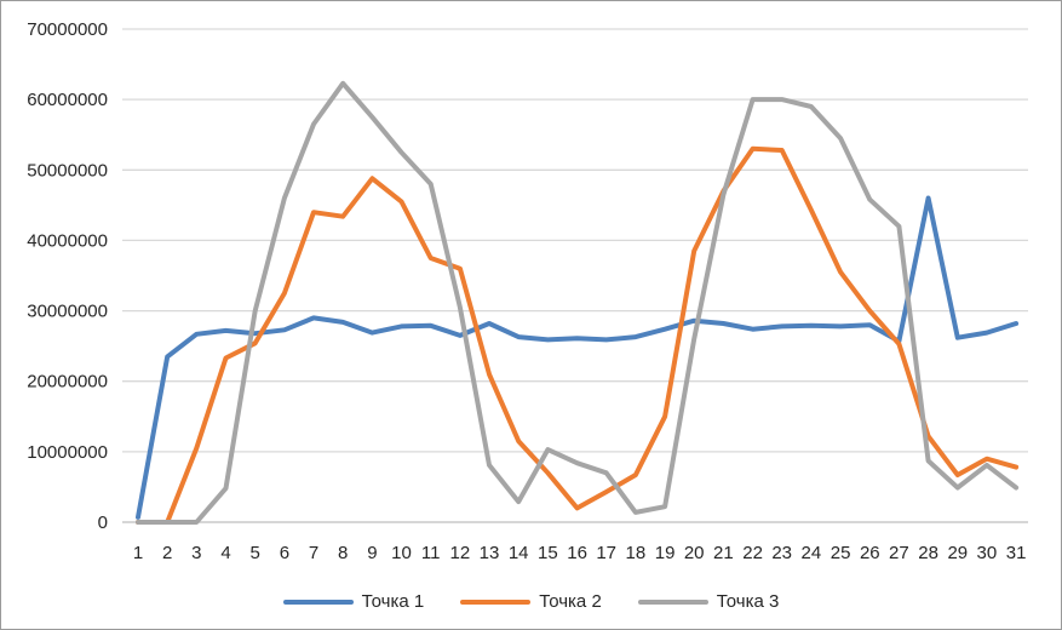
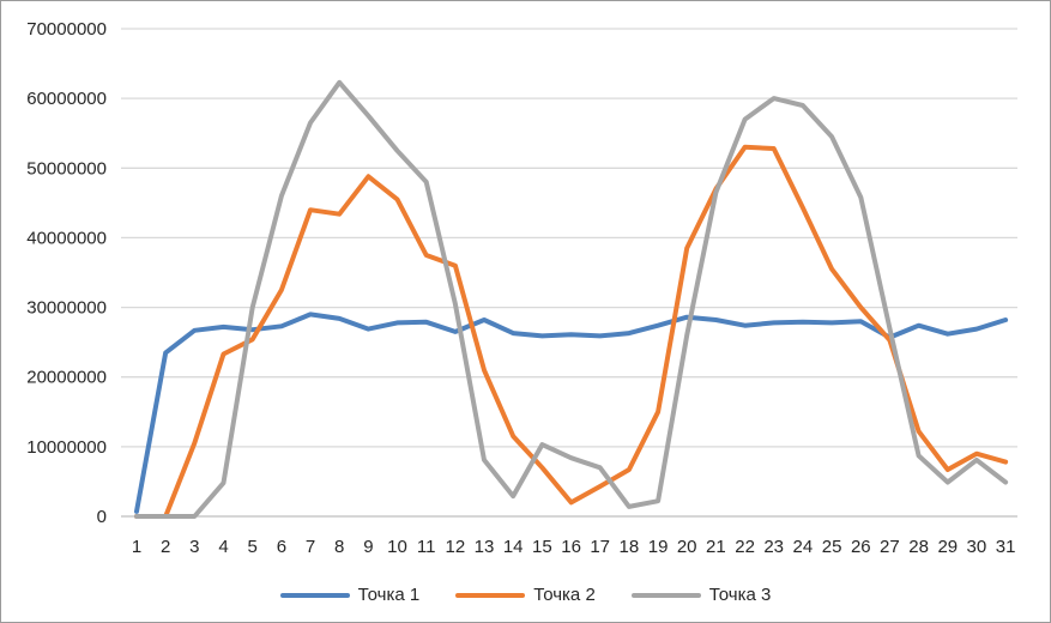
Точка 3/22: 60000000 -> 57000000
Точка 3/27: 42000000 -> 27000000
Точка 1/28: 46000000 -> 27000000
